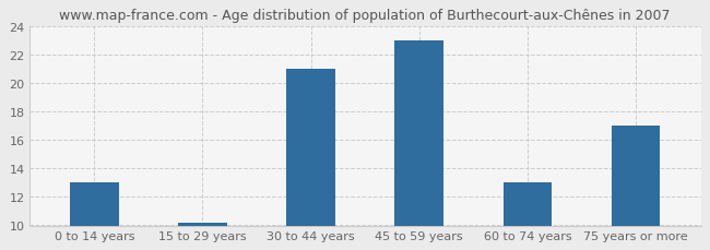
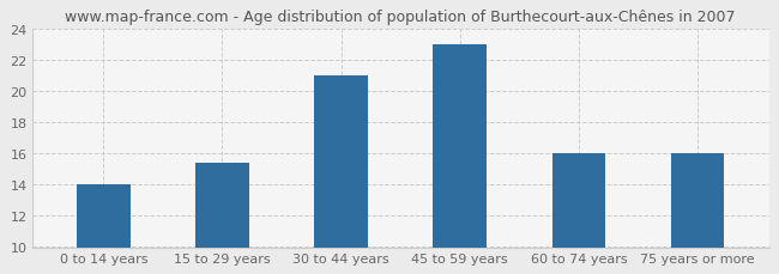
0 to 14 years: 13.0 -> 14.0
15 to 29 years: 10.2 -> 15.4
60 to 74 years: 13.0 -> 16.0
75 years or more: 17.0 -> 16.0
